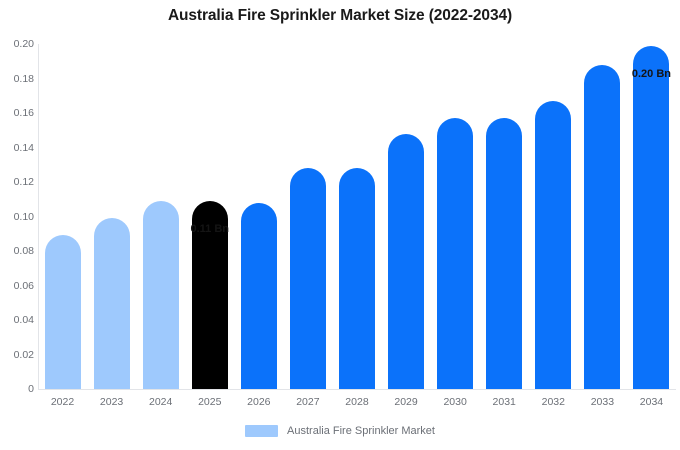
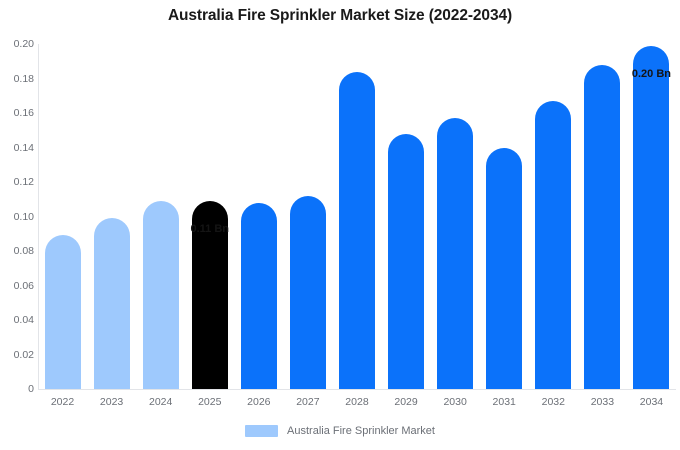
2027: 0.128 -> 0.112
2028: 0.128 -> 0.184
2031: 0.157 -> 0.140
